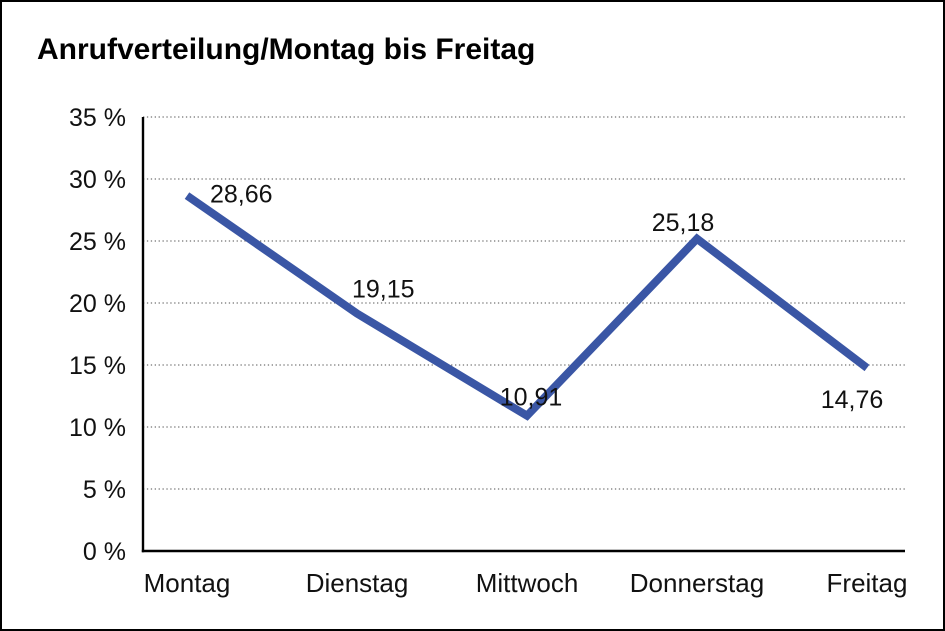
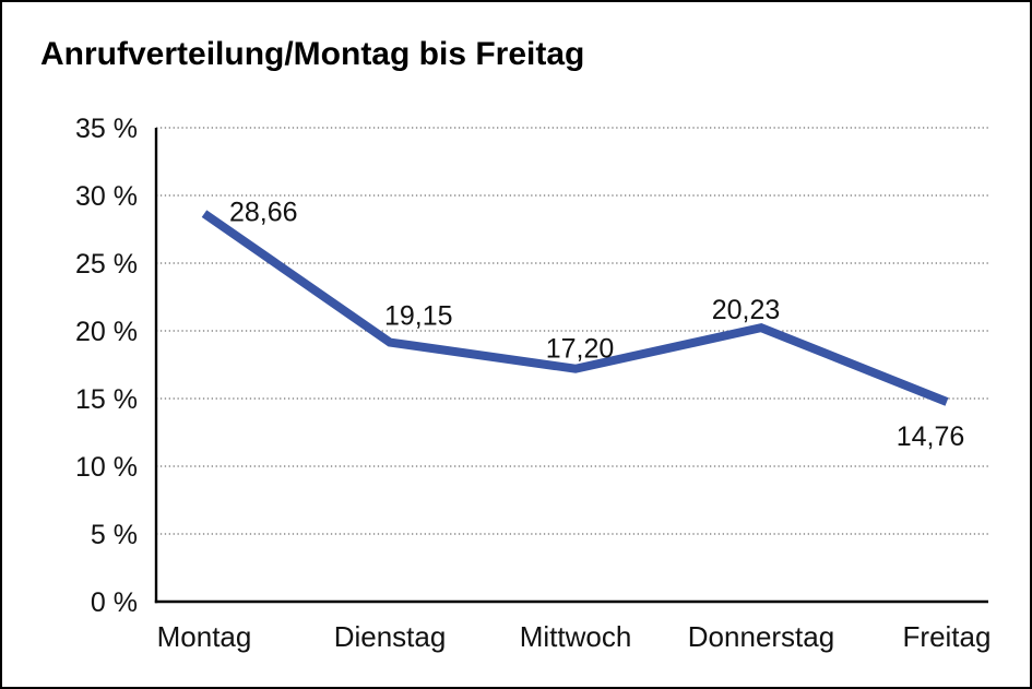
Mittwoch: 10,91 -> 17,20
Donnerstag: 25,18 -> 20,23
